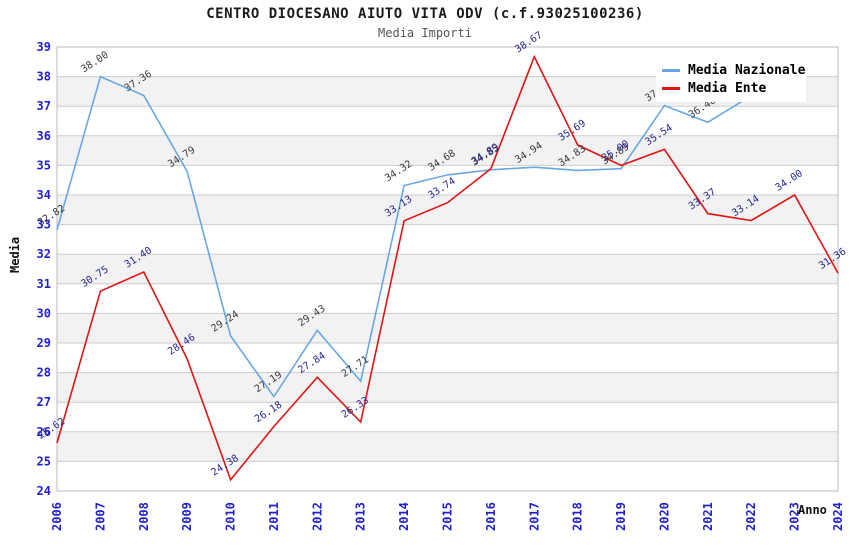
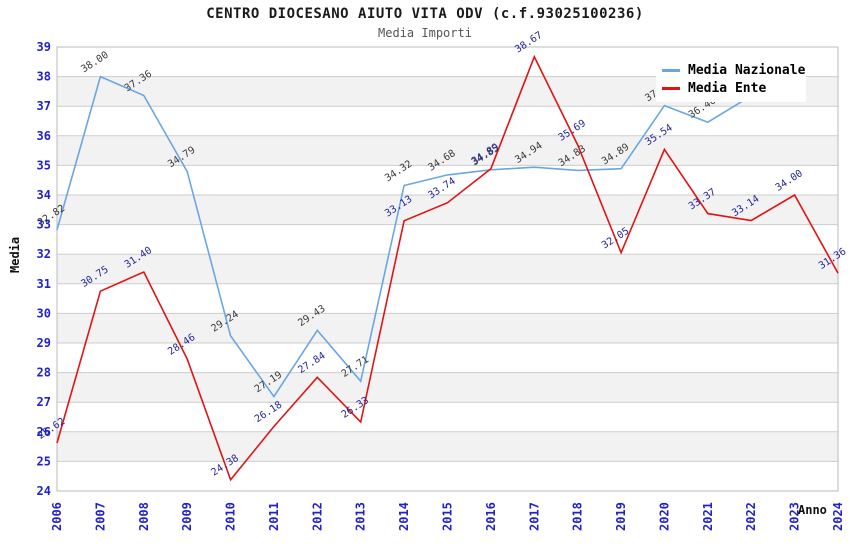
Media Ente/2019: 35.00 -> 32.05
